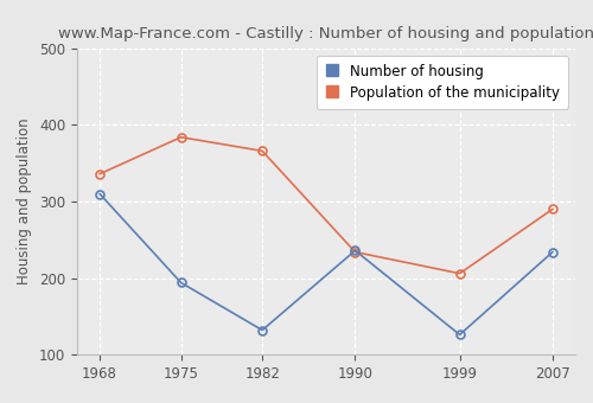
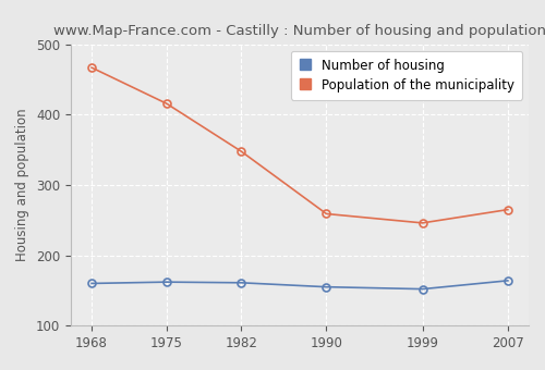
Number of housing/1968: 310 -> 160
Population of the municipality/1968: 336 -> 467
Number of housing/1975: 194 -> 162
Population of the municipality/1975: 384 -> 416
Number of housing/1982: 132 -> 161
Population of the municipality/1982: 366 -> 348
Number of housing/1990: 236 -> 155
Population of the municipality/1990: 234 -> 259
Number of housing/1999: 126 -> 152
Population of the municipality/1999: 206 -> 246
Number of housing/2007: 234 -> 164
Population of the municipality/2007: 290 -> 265
